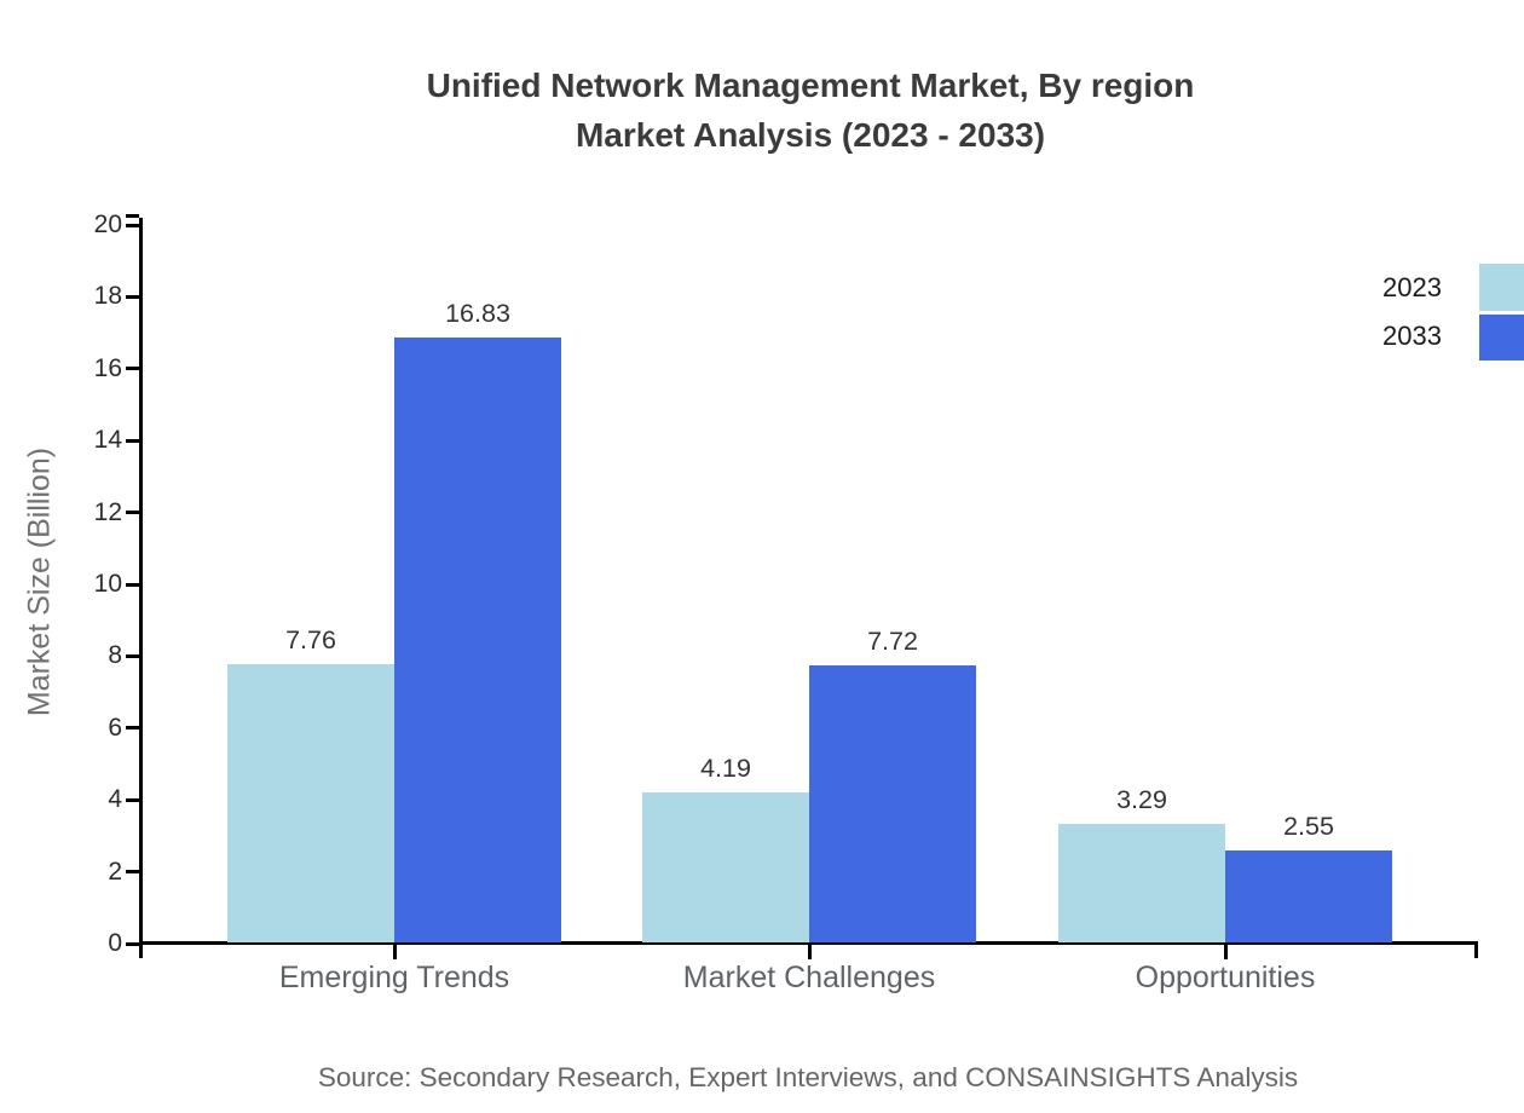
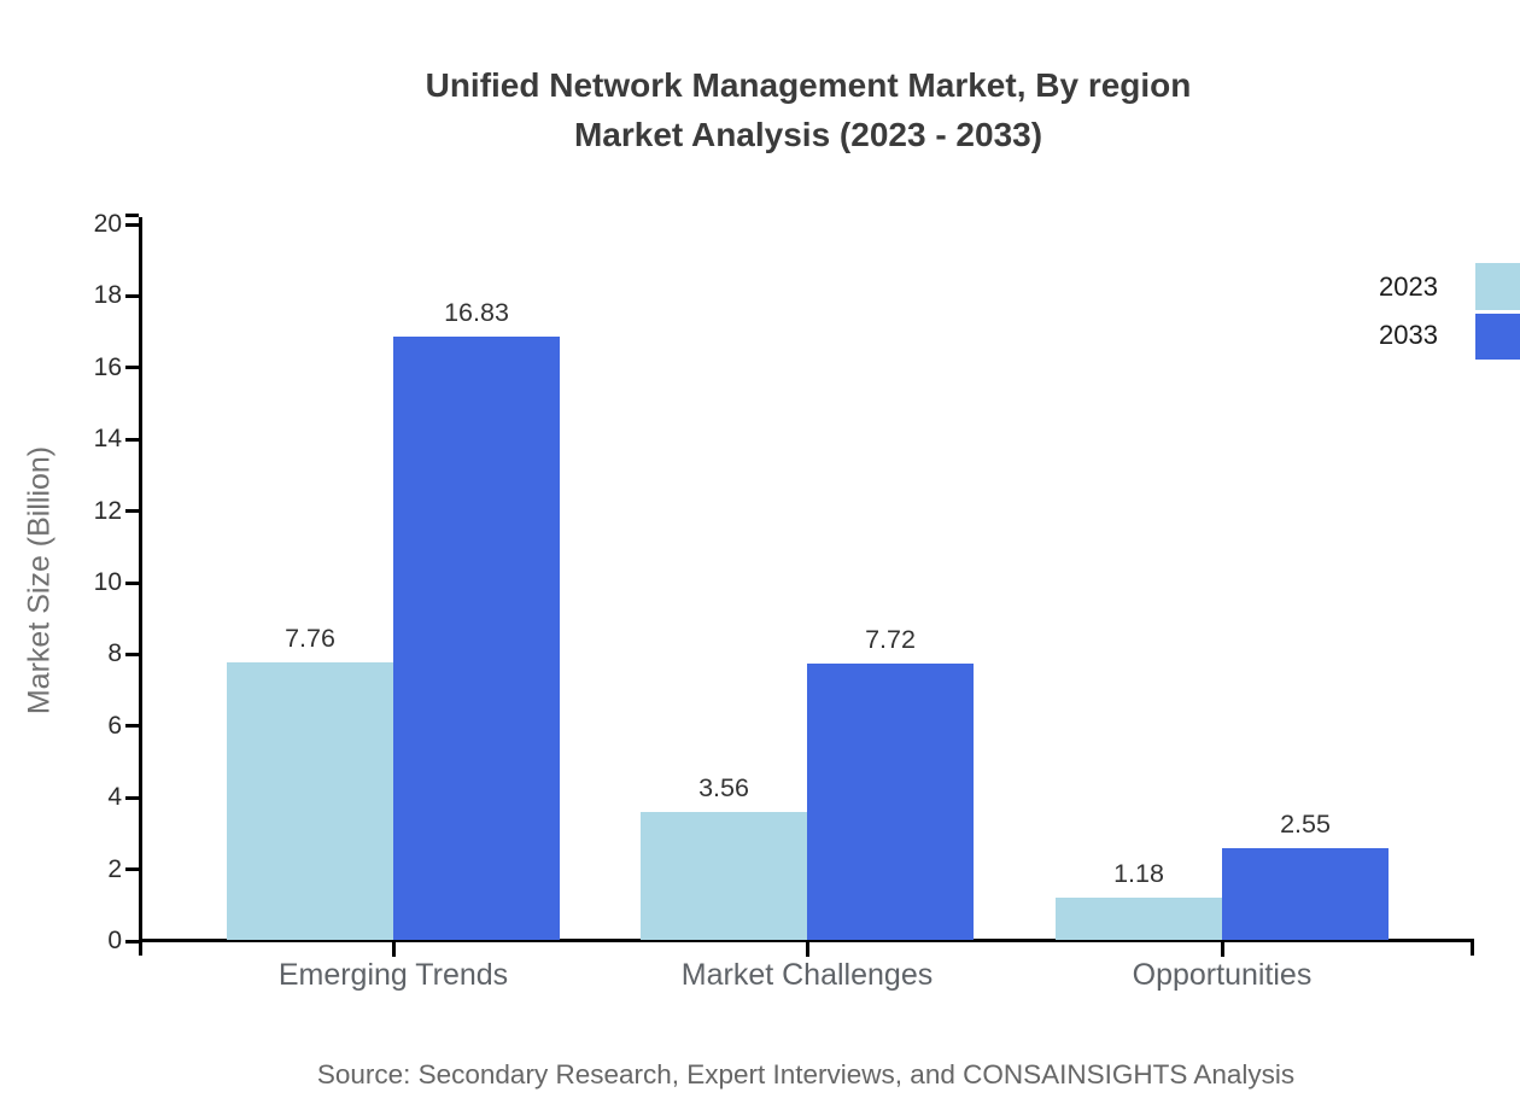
2023/Market Challenges: 4.19 -> 3.56
2023/Opportunities: 3.29 -> 1.18
